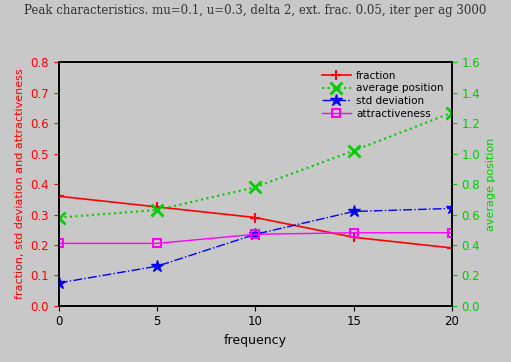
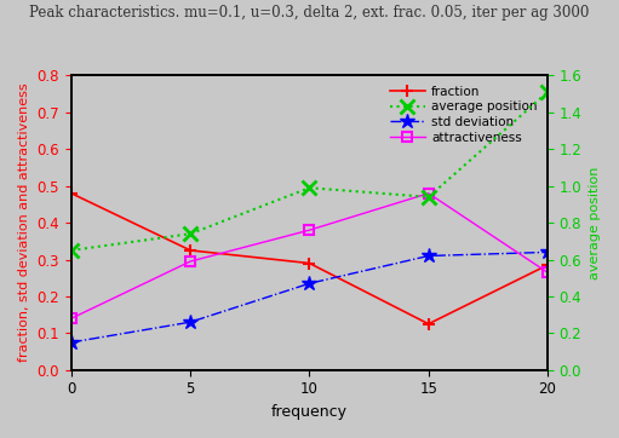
fraction/0: 0.360 -> 0.480
average position/0: 0.58 -> 0.65
attractiveness/0: 0.205 -> 0.140
average position/5: 0.63 -> 0.74
attractiveness/5: 0.205 -> 0.295
average position/10: 0.78 -> 0.99
attractiveness/10: 0.235 -> 0.380
fraction/15: 0.225 -> 0.125
average position/15: 1.02 -> 0.94
attractiveness/15: 0.240 -> 0.480
fraction/20: 0.190 -> 0.285
average position/20: 1.27 -> 1.51
attractiveness/20: 0.240 -> 0.265
